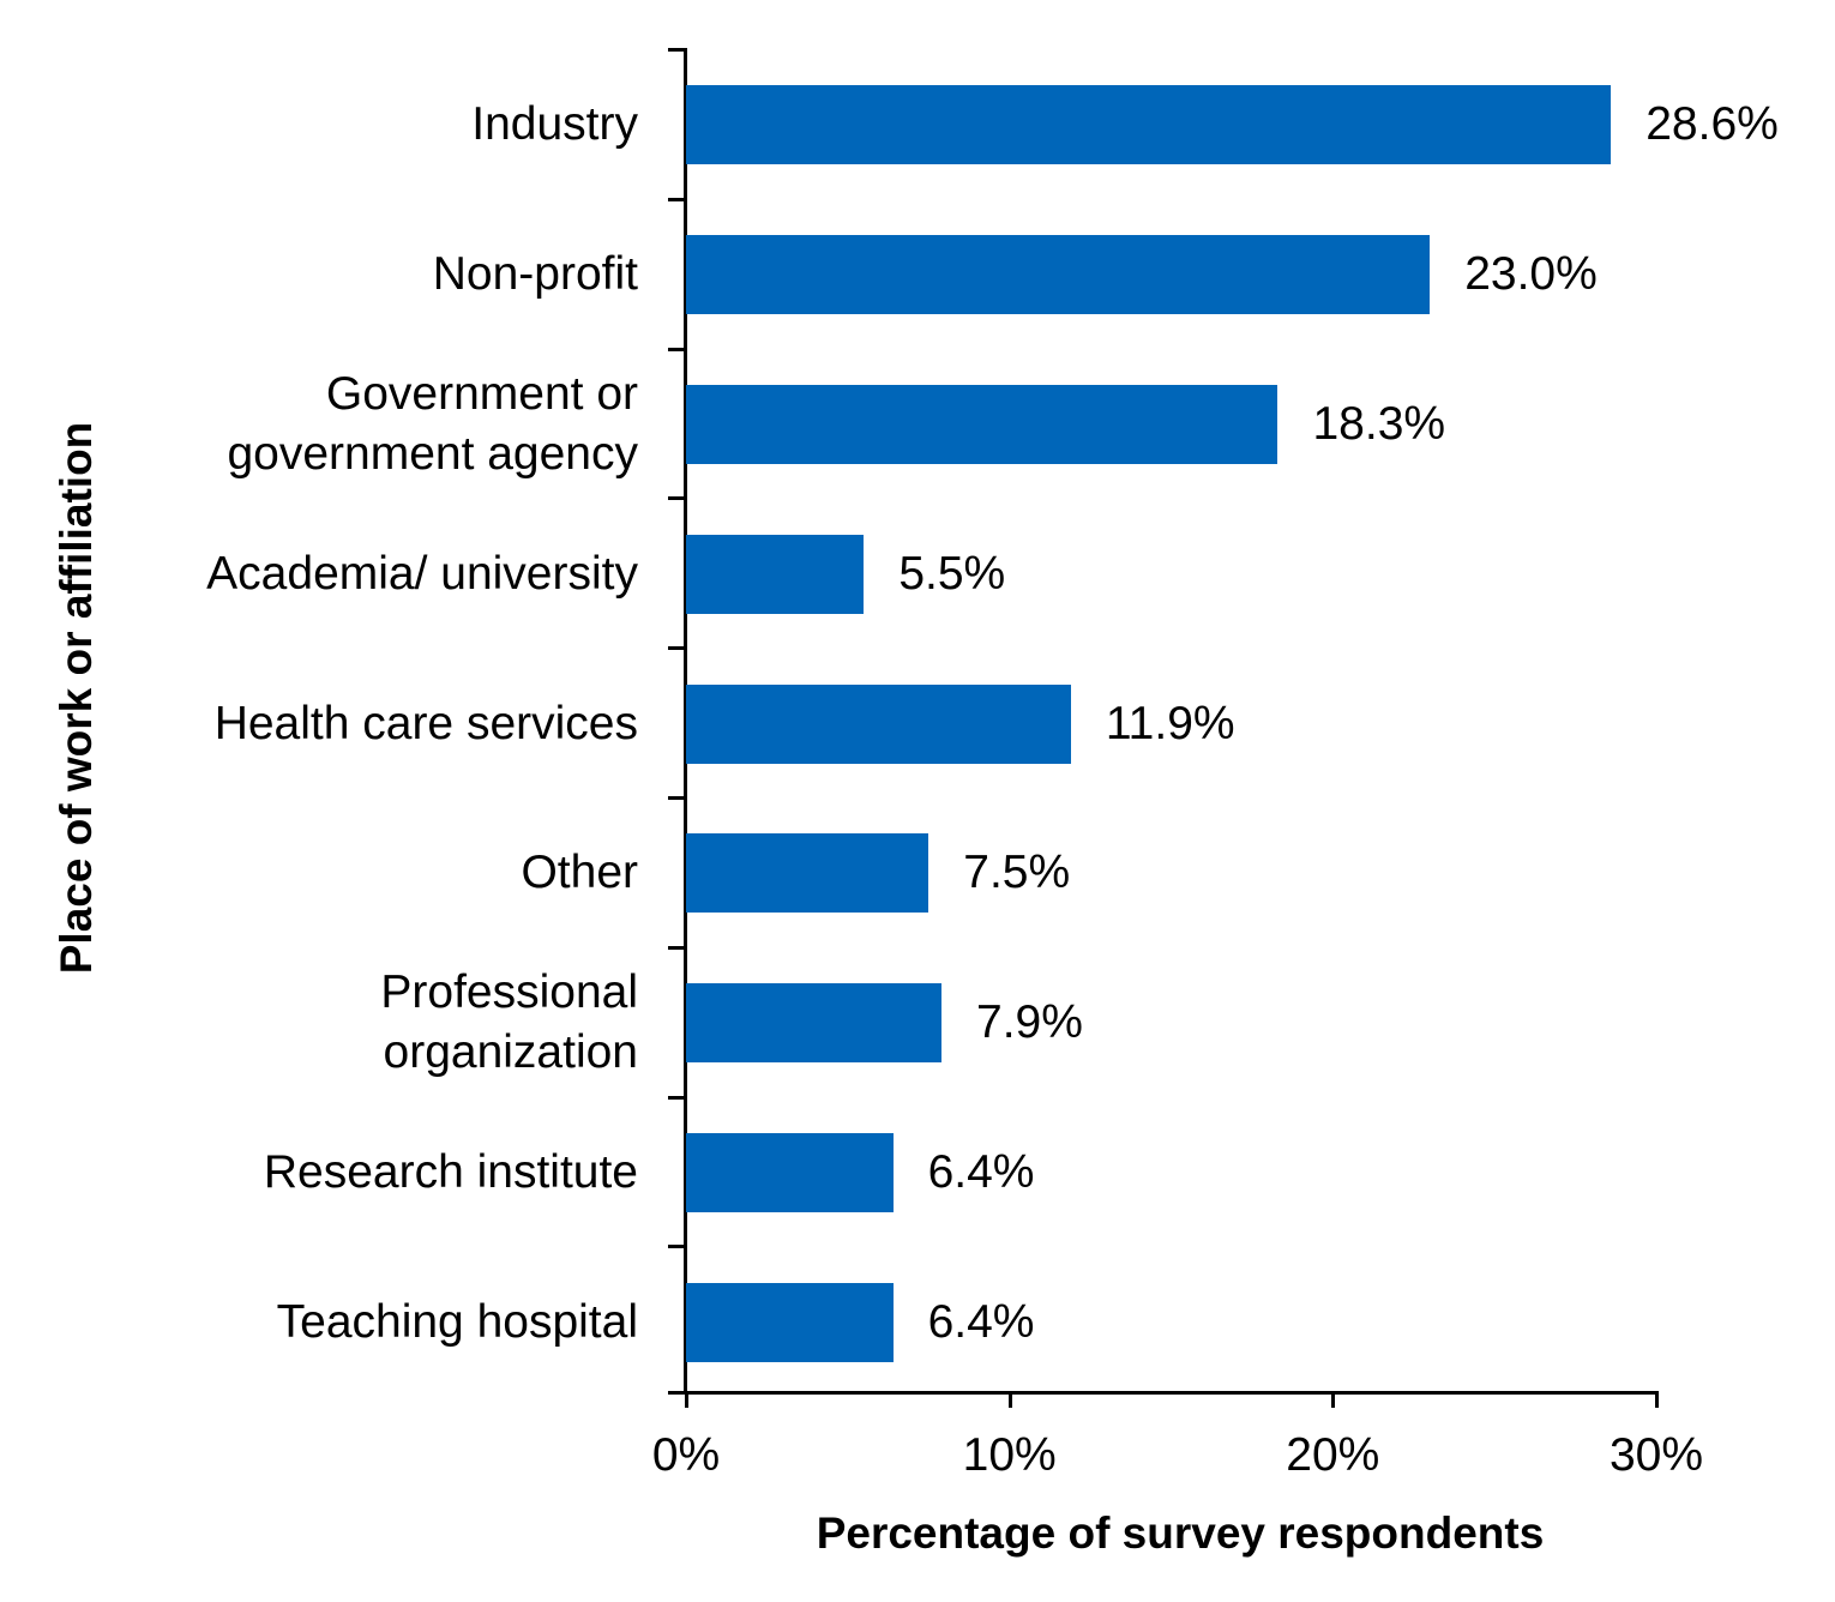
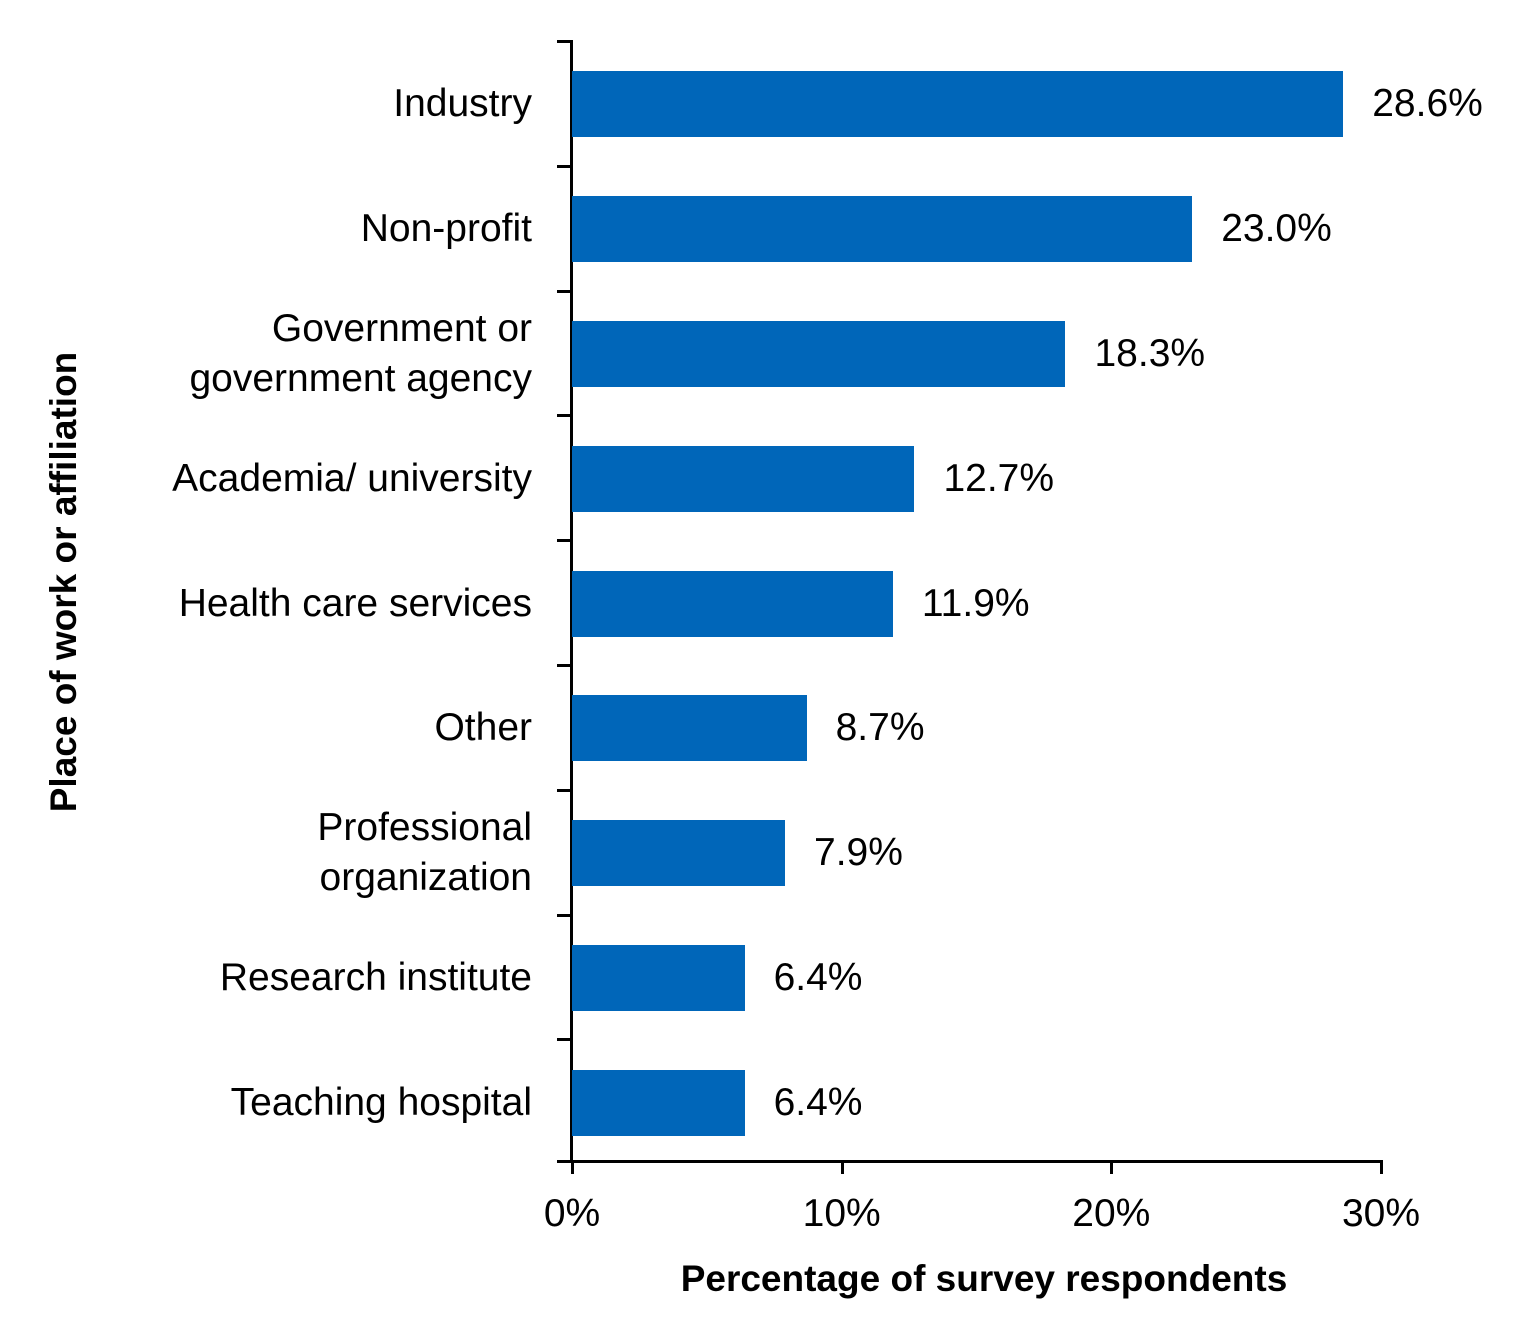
Academia/ university: 5.5% -> 12.7%
Other: 7.5% -> 8.7%
